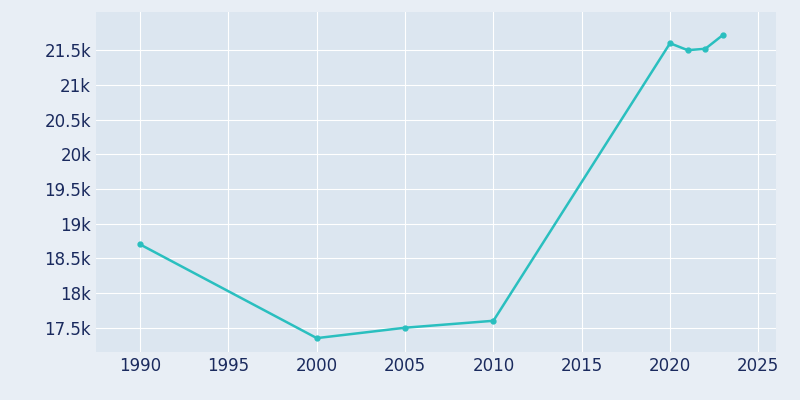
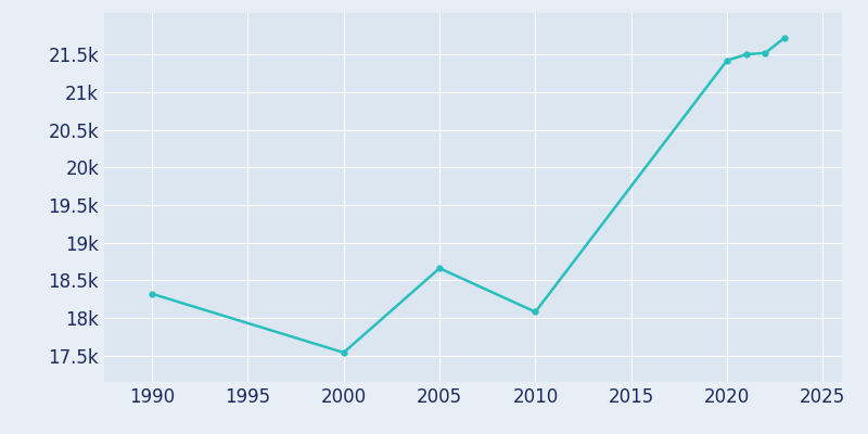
1990: 18.70k -> 18.32k
2000: 17.35k -> 17.54k
2005: 17.50k -> 18.66k
2010: 17.60k -> 18.08k
2020: 21.60k -> 21.42k
